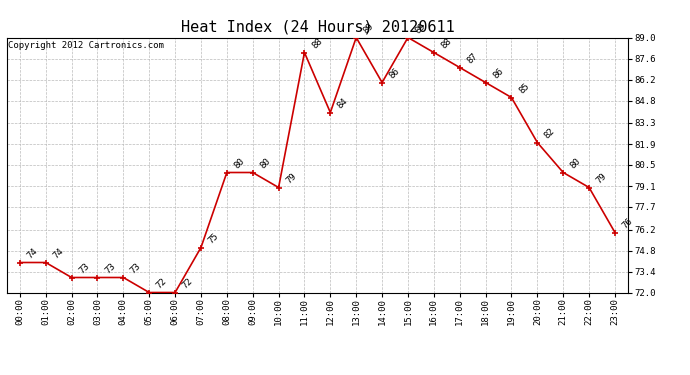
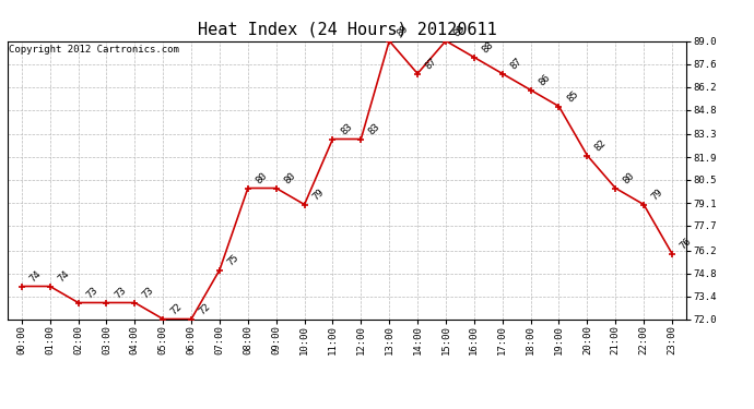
11:00: 88 -> 83
12:00: 84 -> 83
14:00: 86 -> 87
